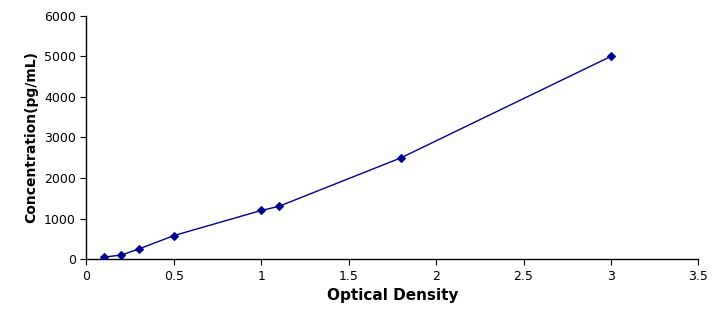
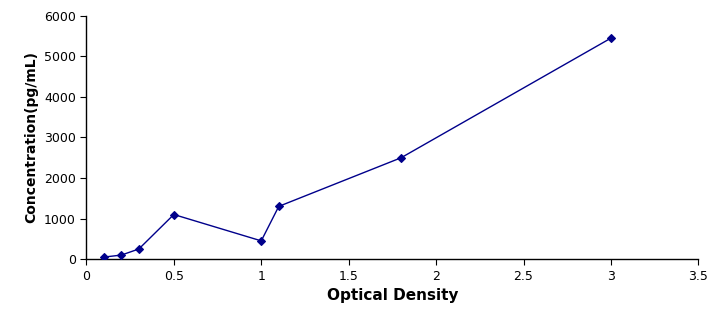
0.5: 580 -> 1100
1: 1200 -> 450
3: 5000 -> 5450
